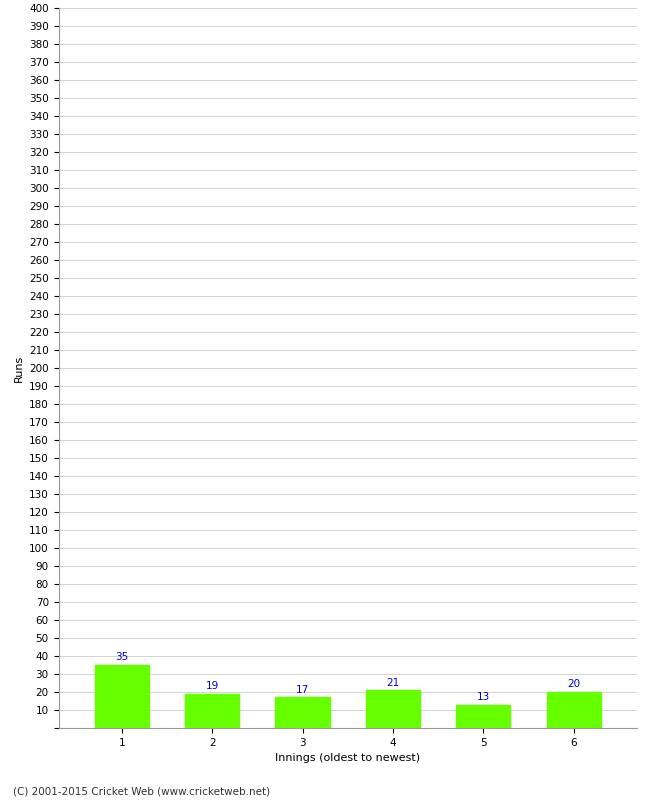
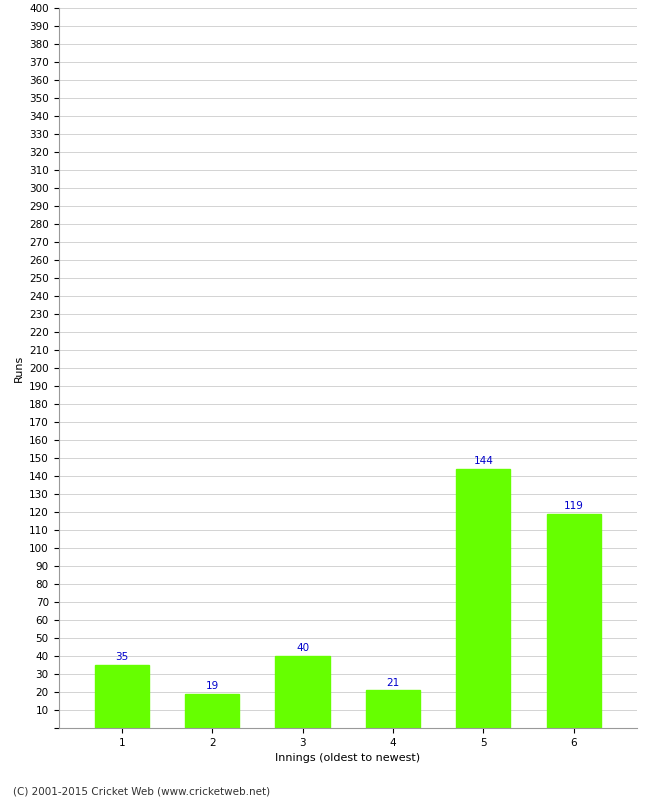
3: 17 -> 40
5: 13 -> 144
6: 20 -> 119
